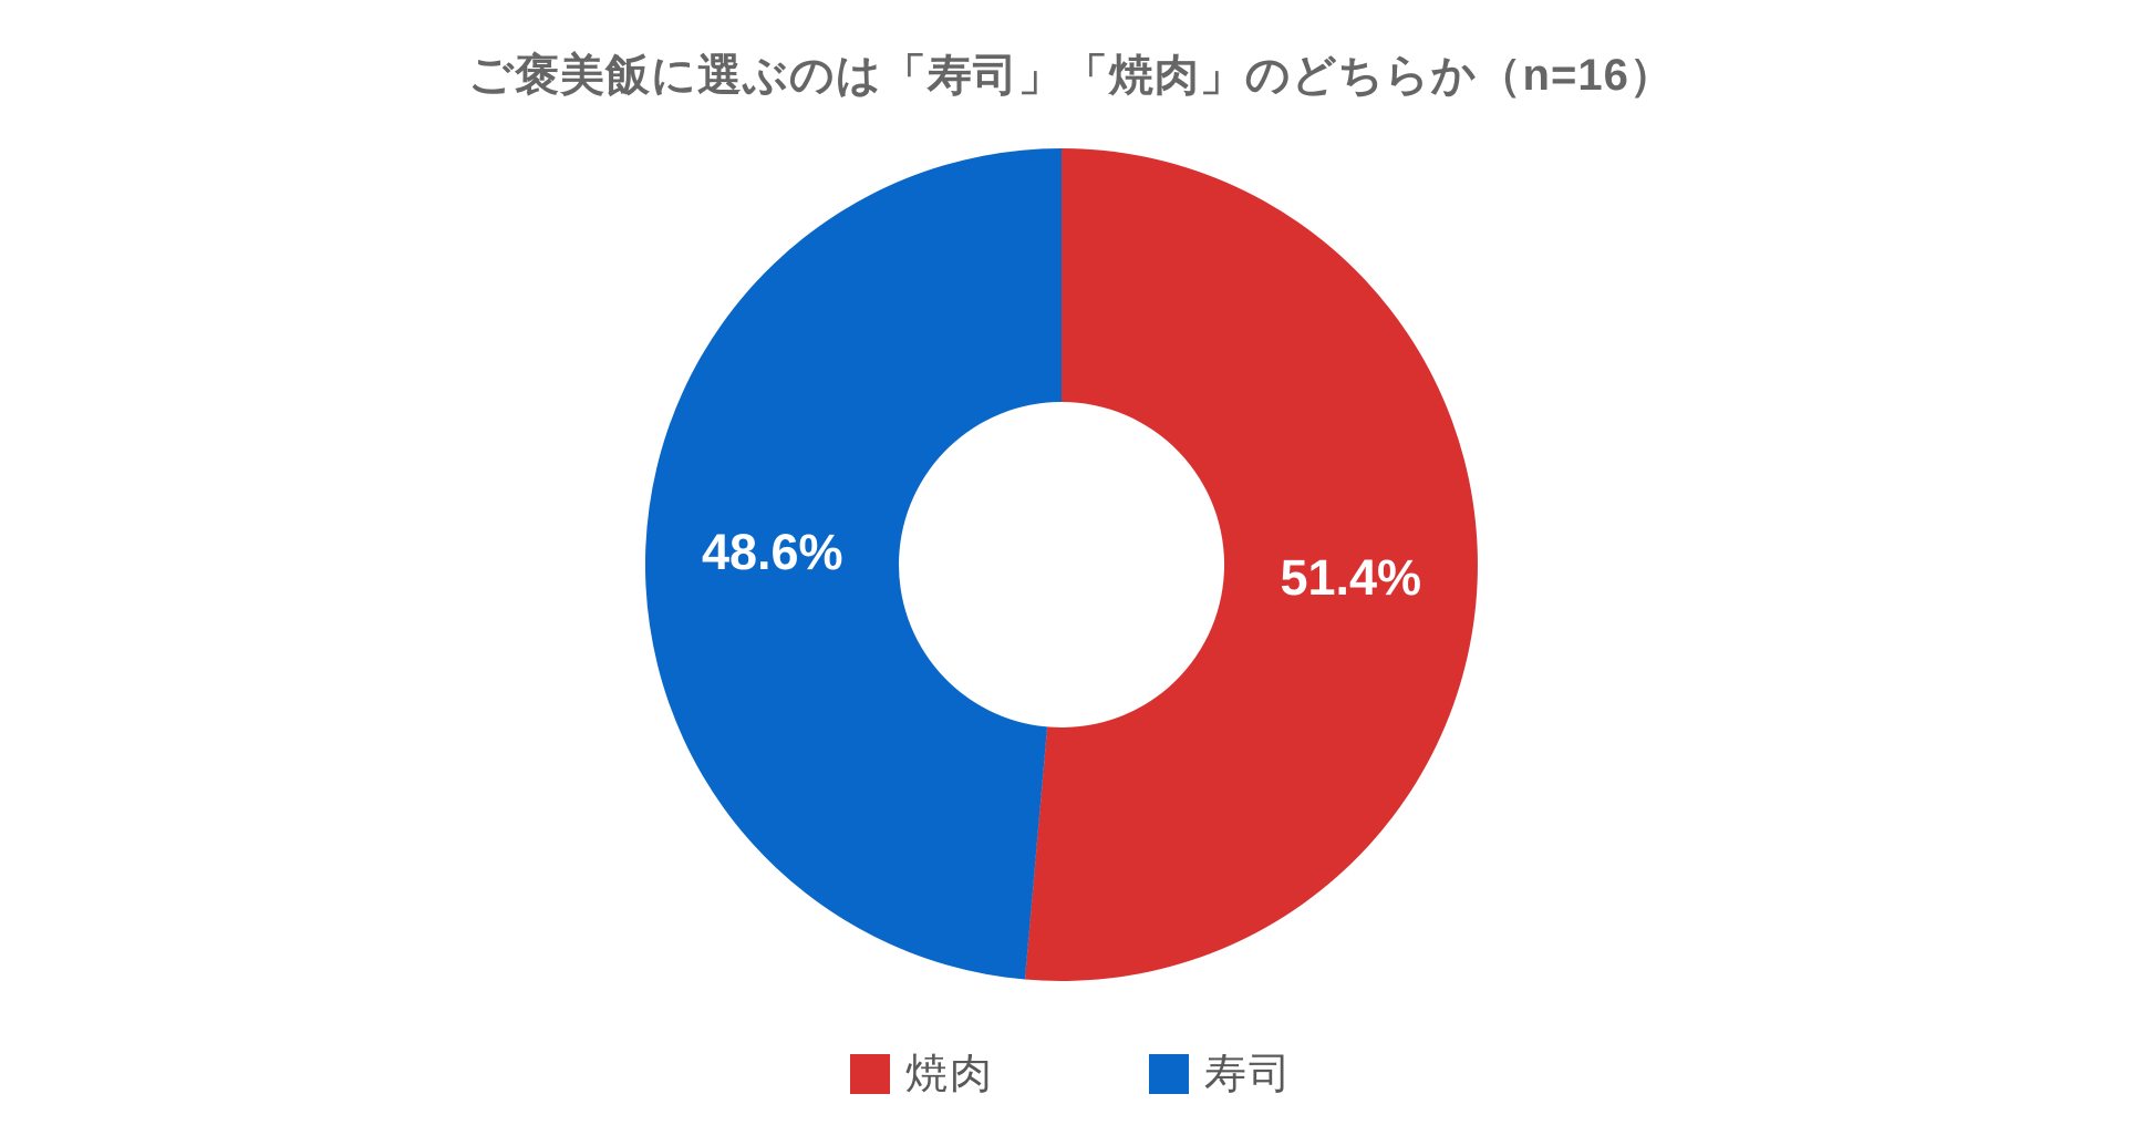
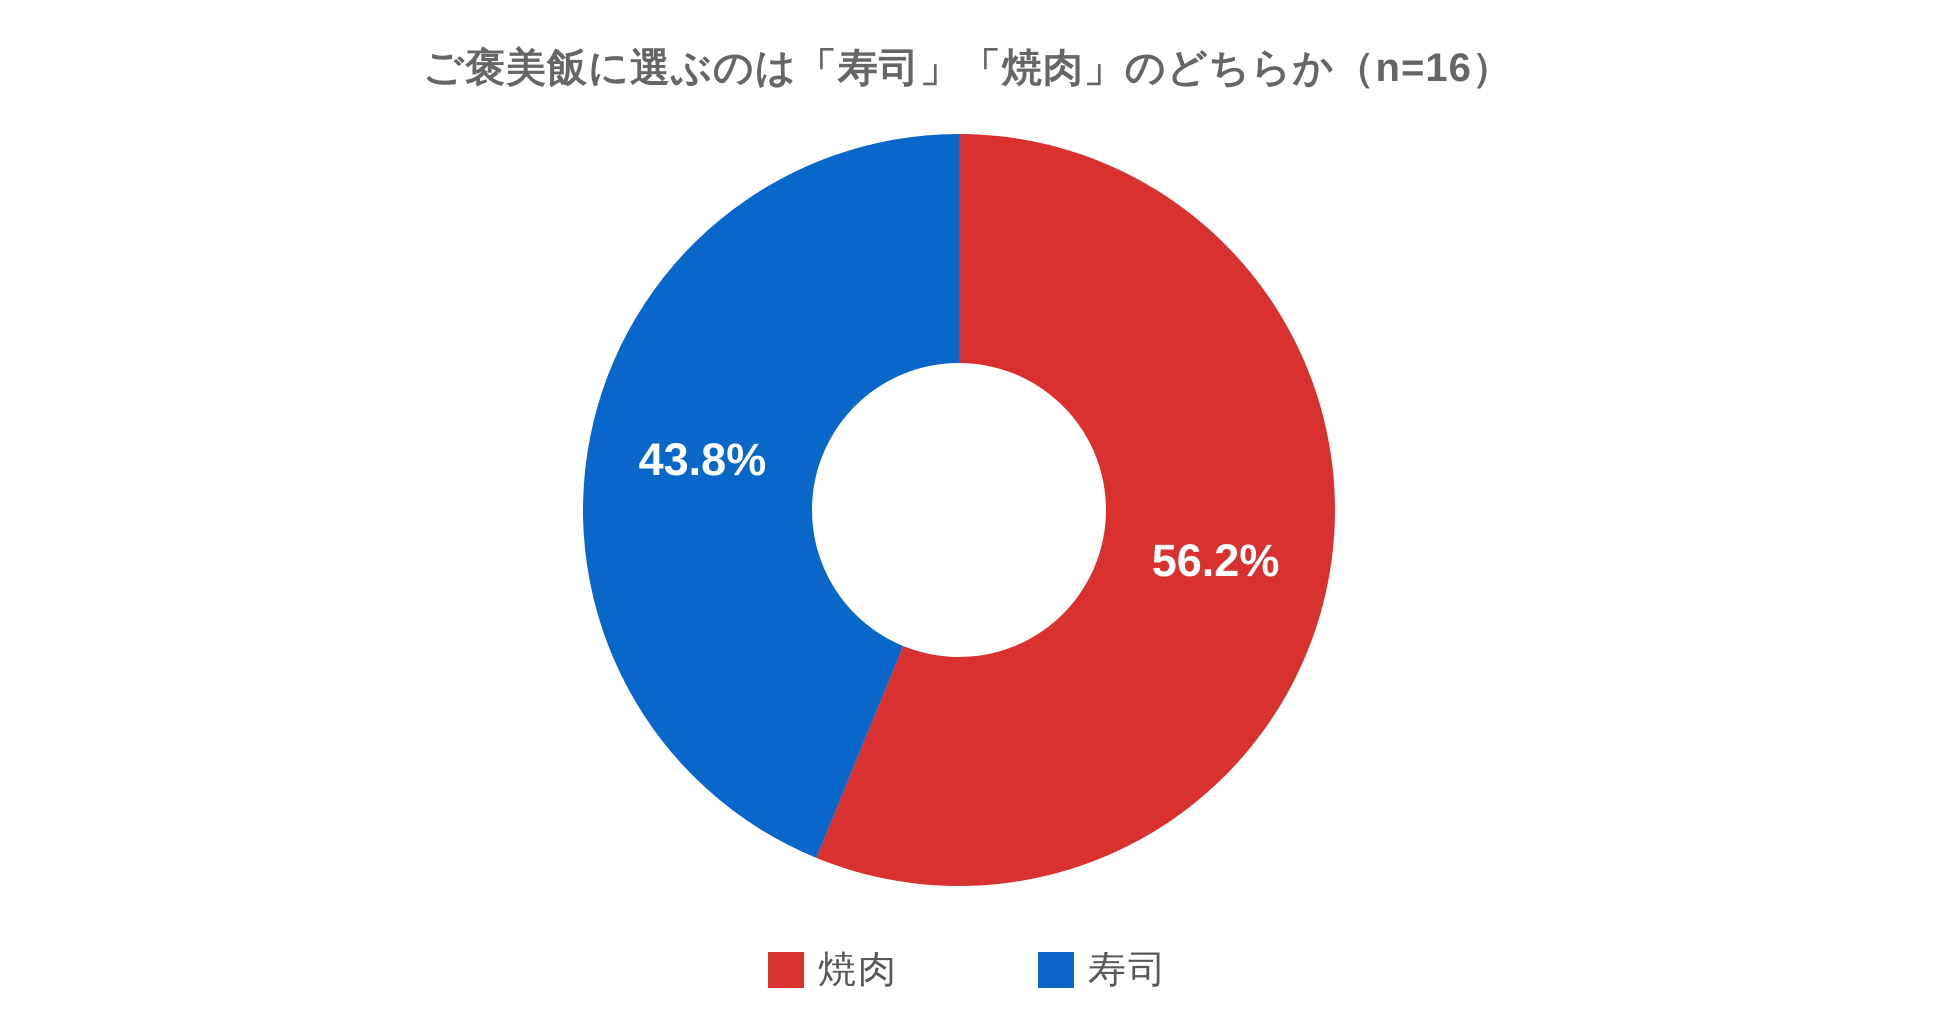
焼肉: 51.4% -> 56.2%
寿司: 48.6% -> 43.8%
